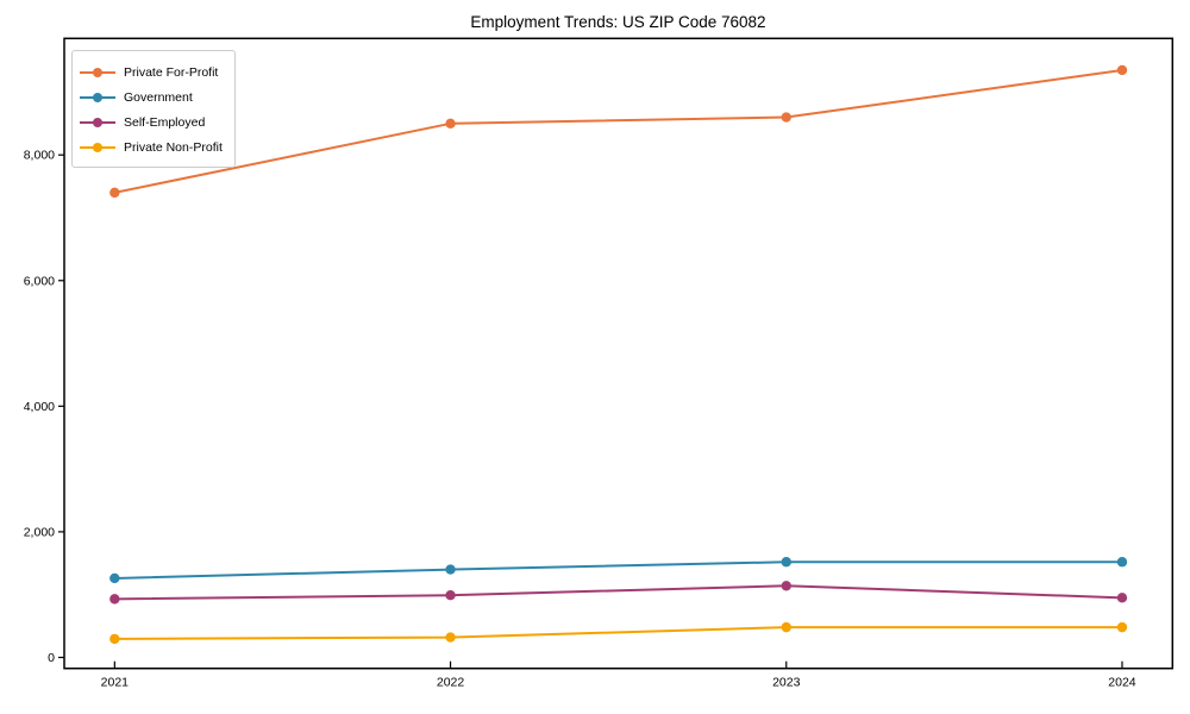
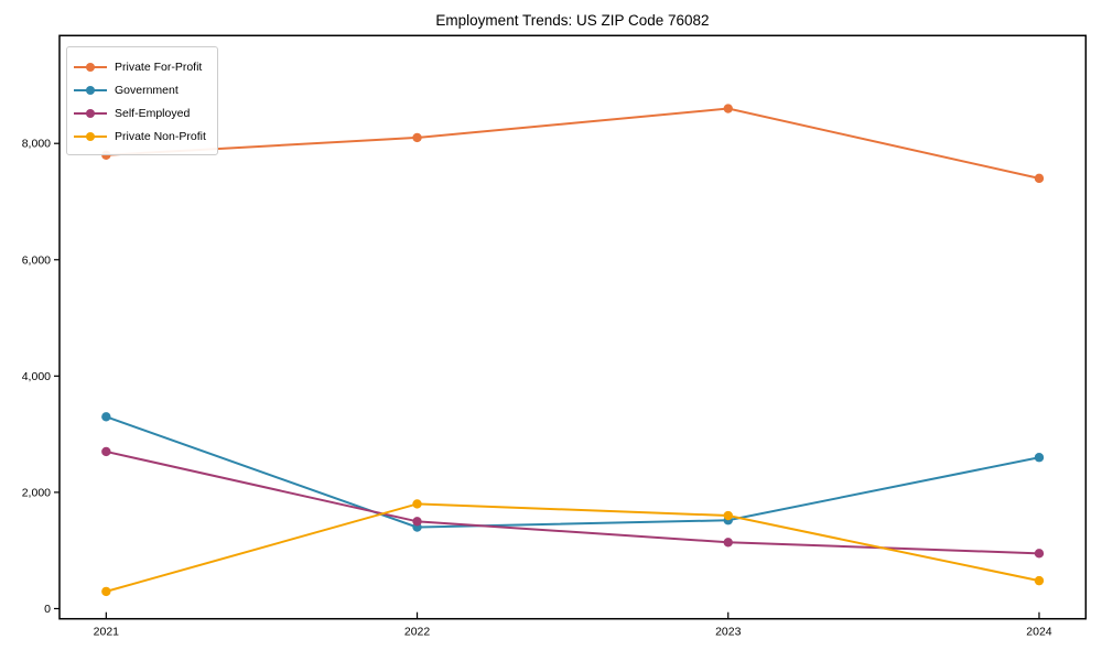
Private For-Profit/2021: 7400 -> 7800
Government/2021: 1300 -> 3300
Self-Employed/2021: 900 -> 2700
Private For-Profit/2022: 8500 -> 8100
Self-Employed/2022: 1000 -> 1500
Private Non-Profit/2022: 300 -> 1800
Private Non-Profit/2023: 500 -> 1600
Private For-Profit/2024: 9400 -> 7400
Government/2024: 1500 -> 2600
